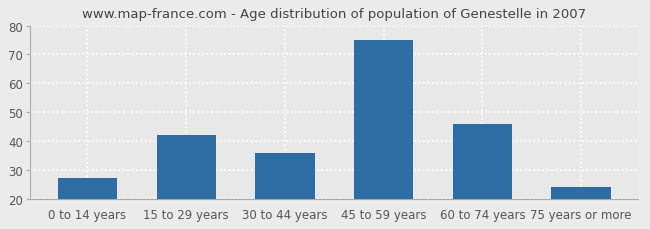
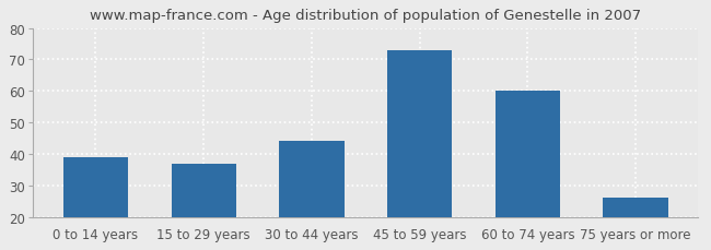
0 to 14 years: 27 -> 39
15 to 29 years: 42 -> 37
30 to 44 years: 36 -> 44
45 to 59 years: 75 -> 73
60 to 74 years: 46 -> 60
75 years or more: 24 -> 26
